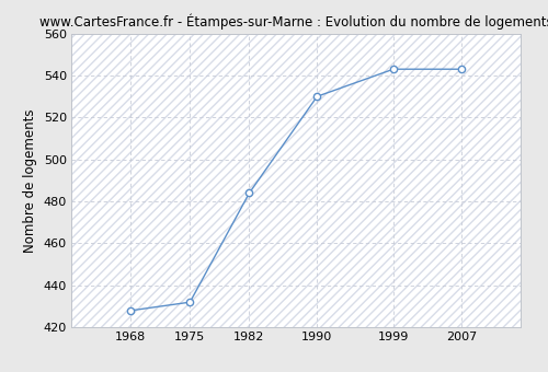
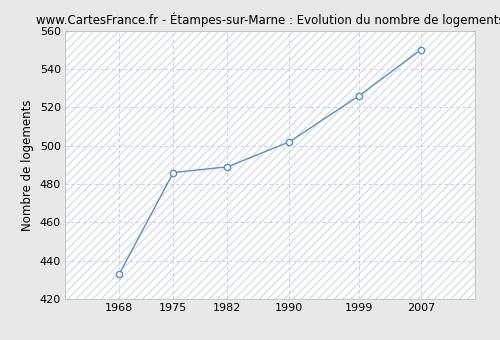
1968: 428 -> 433
1975: 432 -> 486
1982: 484 -> 489
1990: 530 -> 502
1999: 543 -> 526
2007: 543 -> 550
